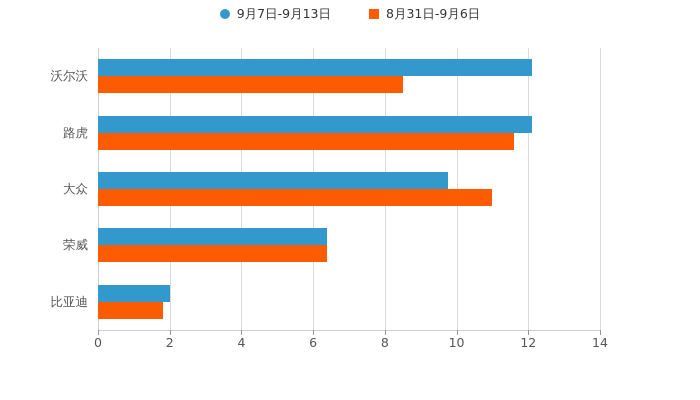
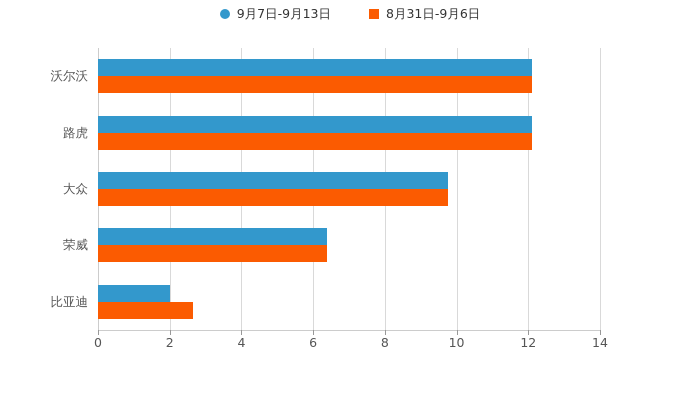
8月31日-9月6日/沃尔沃: 8.5 -> 12.1
8月31日-9月6日/路虎: 11.6 -> 12.1
8月31日-9月6日/大众: 11.0 -> 9.8
8月31日-9月6日/比亚迪: 1.8 -> 2.6
